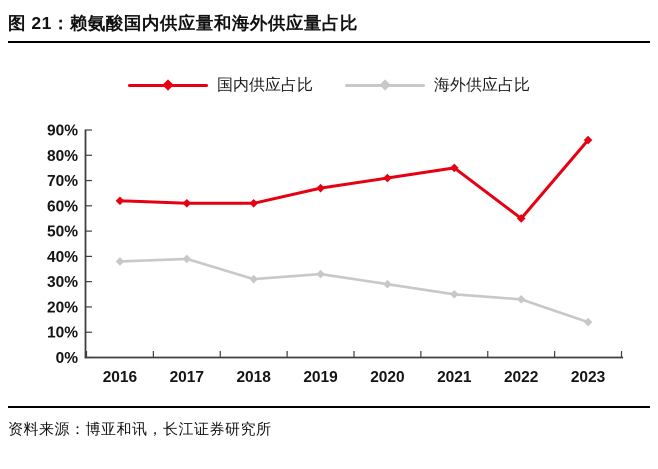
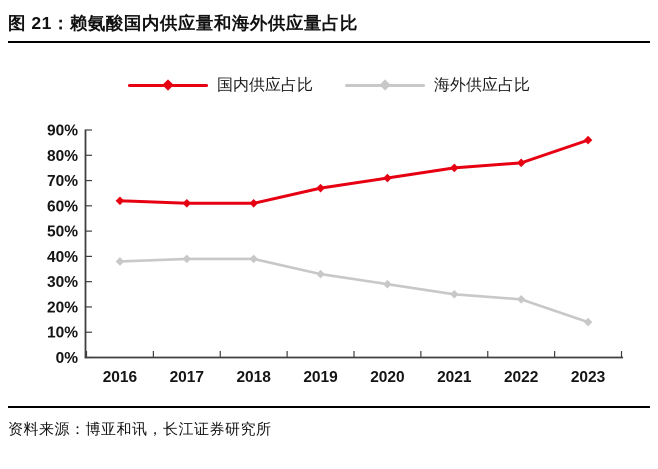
海外供应占比/2018: 31% -> 39%
国内供应占比/2022: 55% -> 77%
